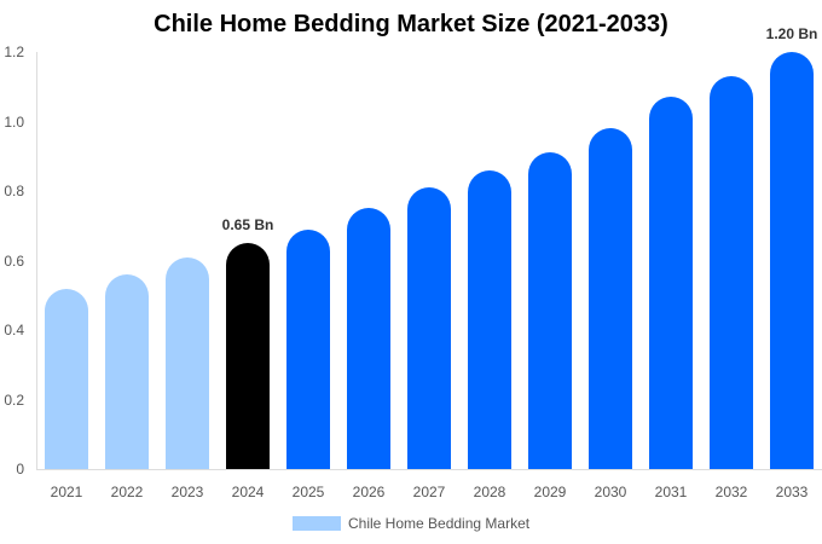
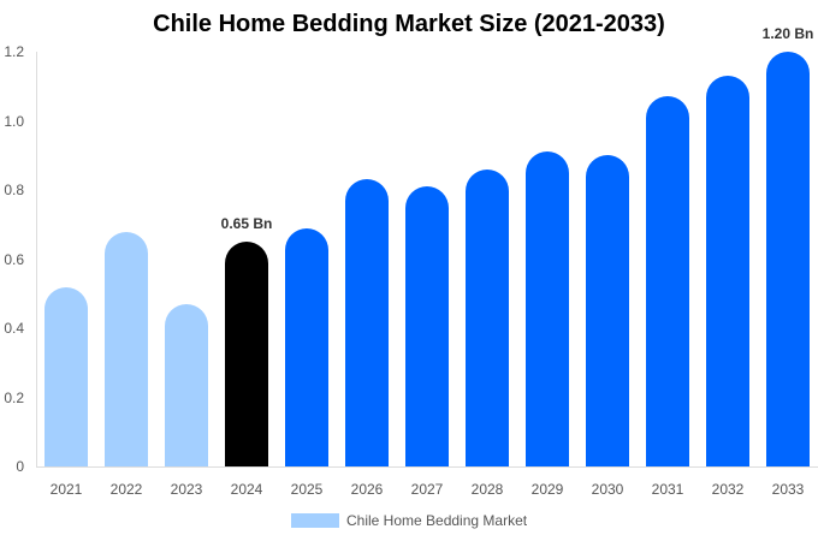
2022: 0.56 -> 0.68
2023: 0.61 -> 0.47
2026: 0.75 -> 0.83
2030: 0.98 -> 0.90
